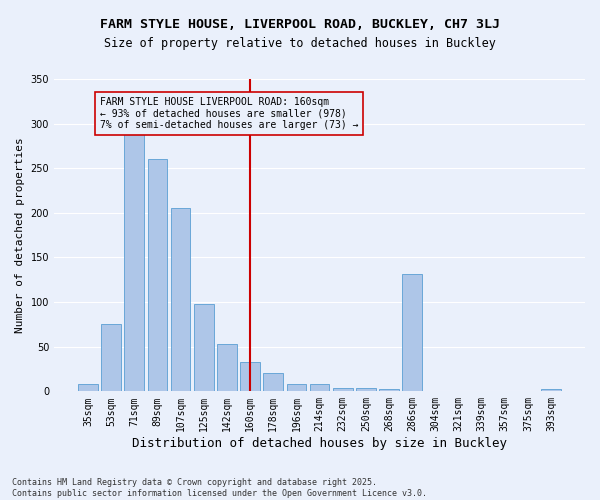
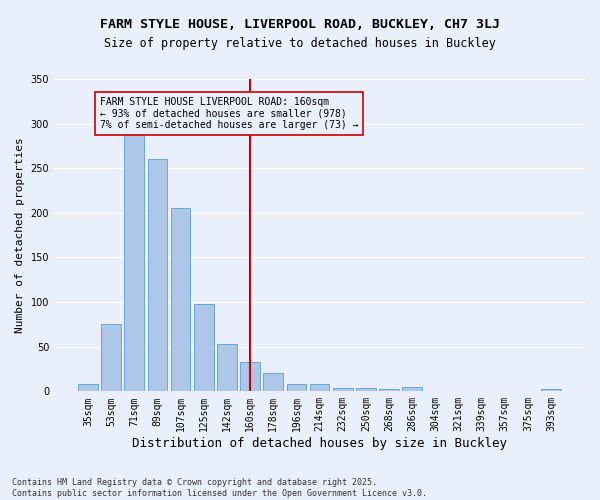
286sqm: 132 -> 5
